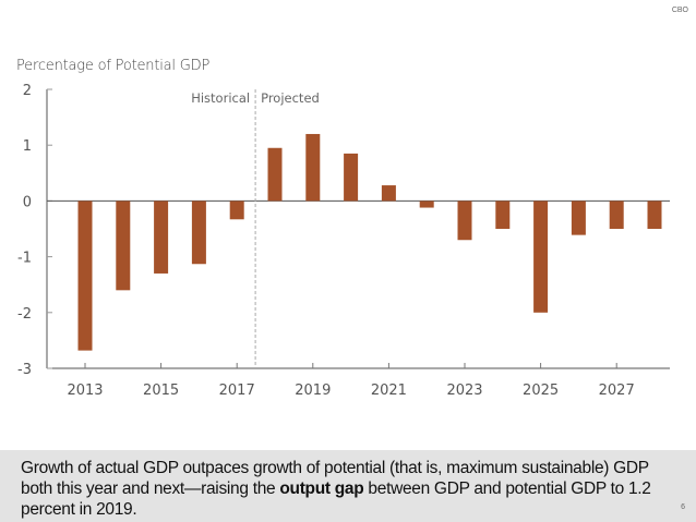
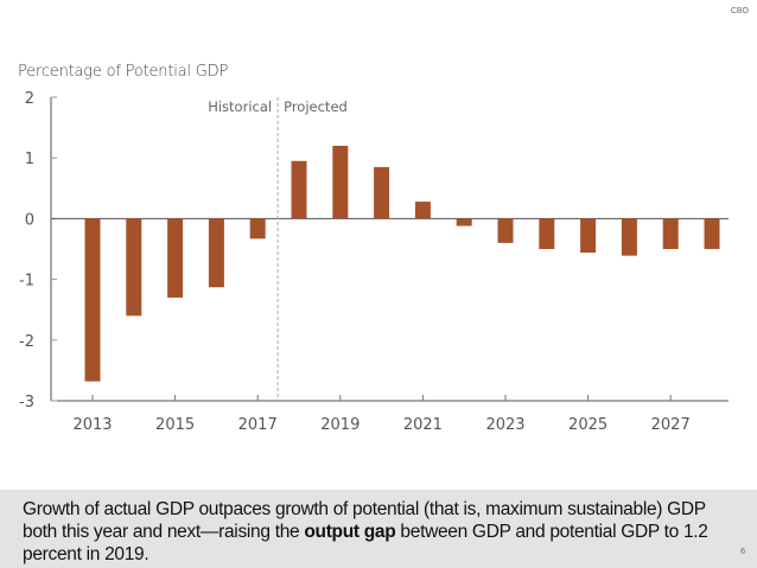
2023: -0.7 -> -0.4
2025: -2.0 -> -0.6
